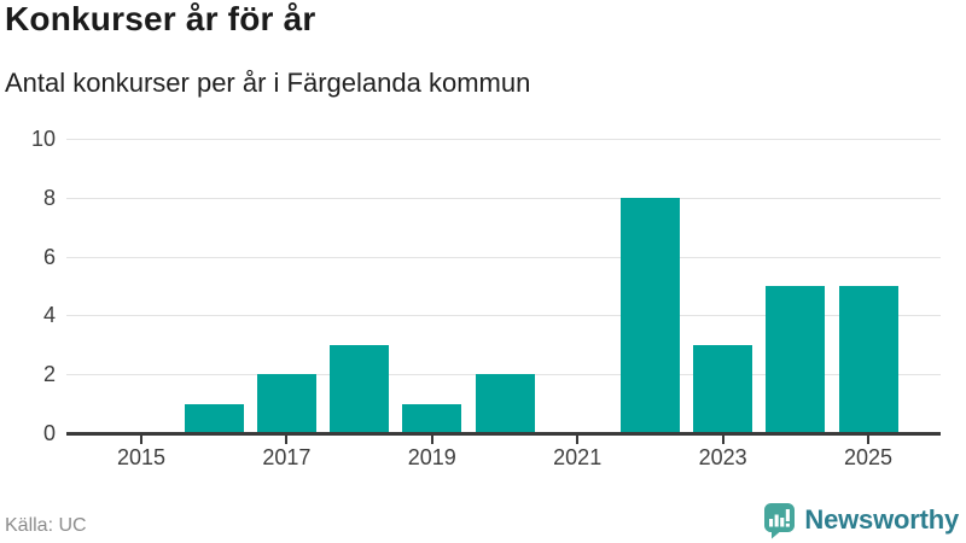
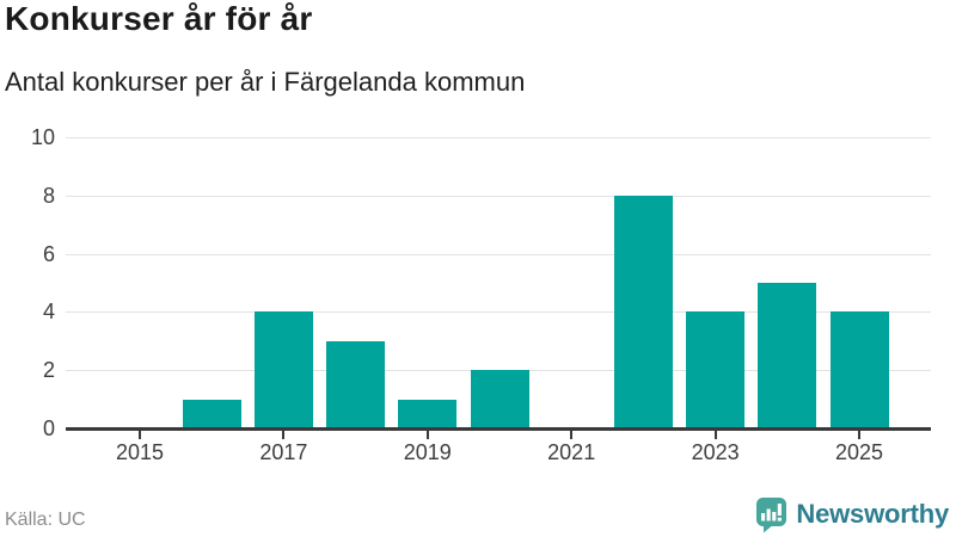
2017: 2 -> 4
2023: 3 -> 4
2025: 5 -> 4
